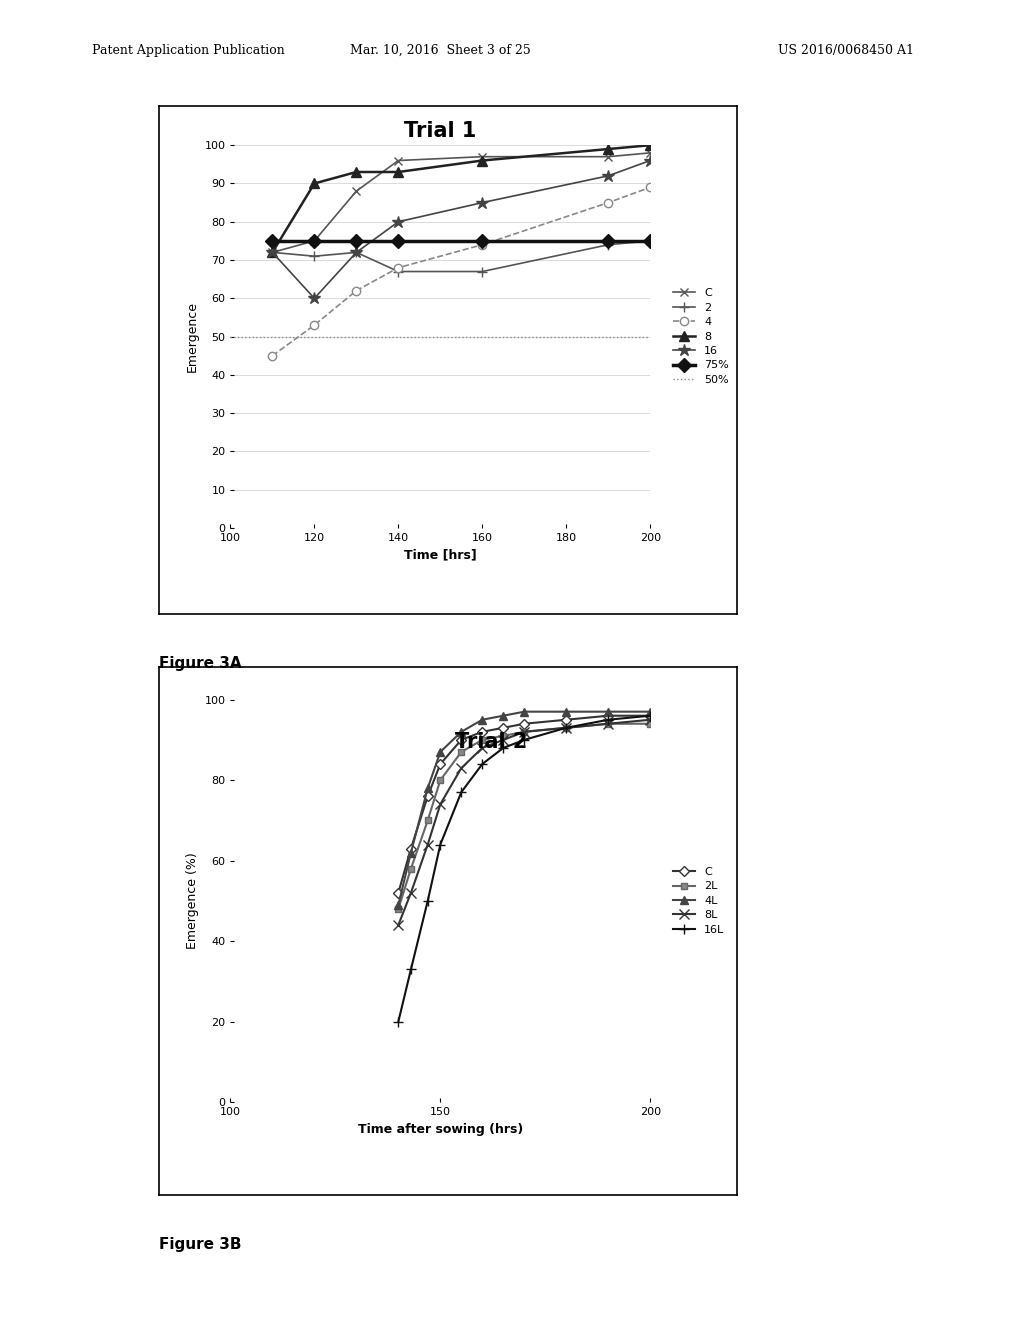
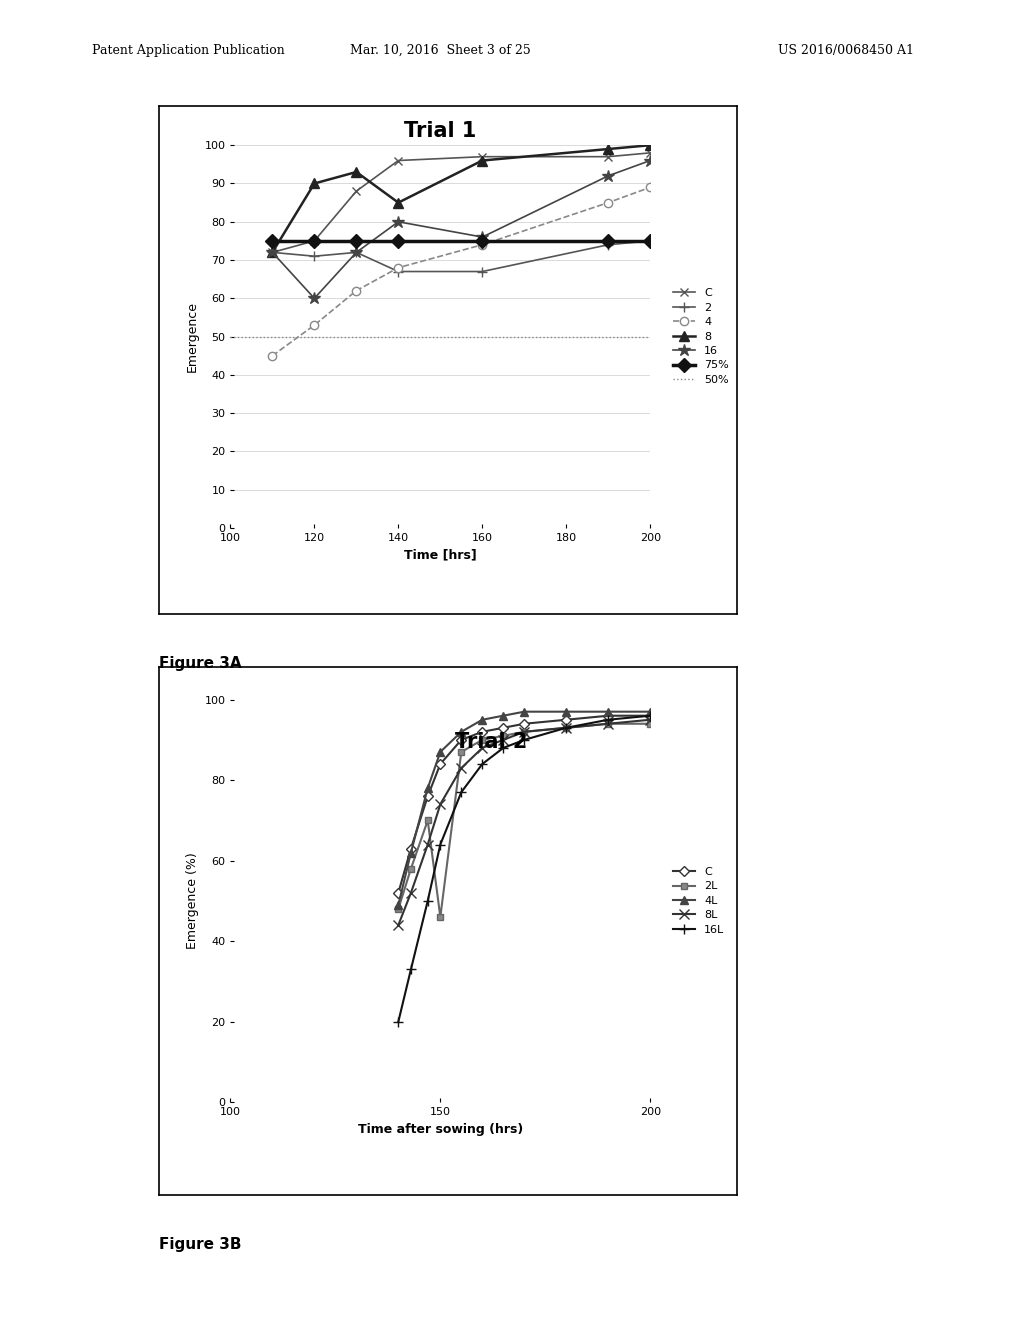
Trial 1/8/140: 93 -> 85
Trial 1/16/160: 85 -> 76
2L/150: 80 -> 46
